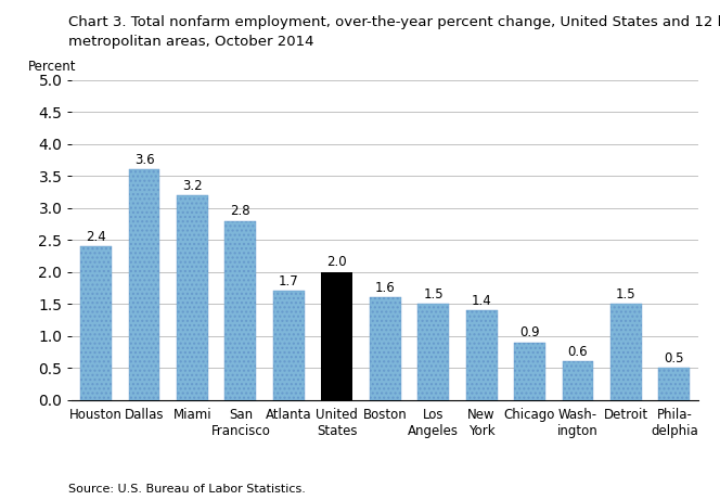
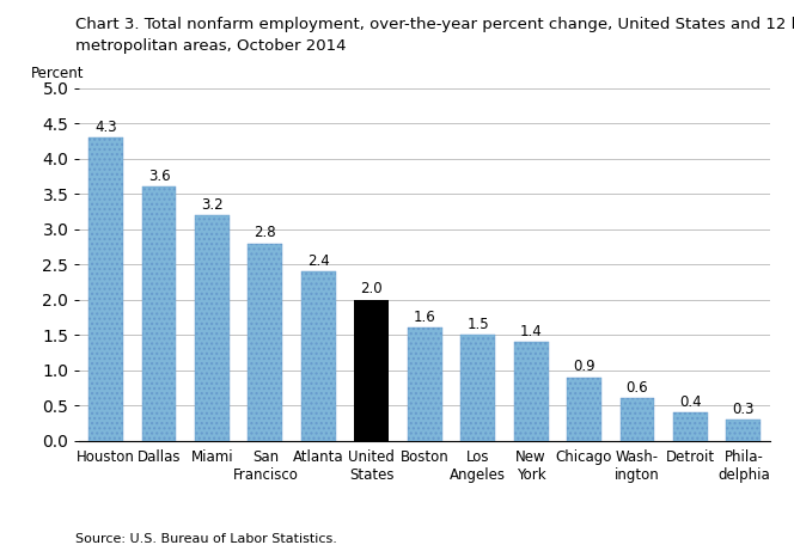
Houston: 2.4 -> 4.3
Atlanta: 1.7 -> 2.4
Detroit: 1.5 -> 0.4
Phila- delphia: 0.5 -> 0.3
